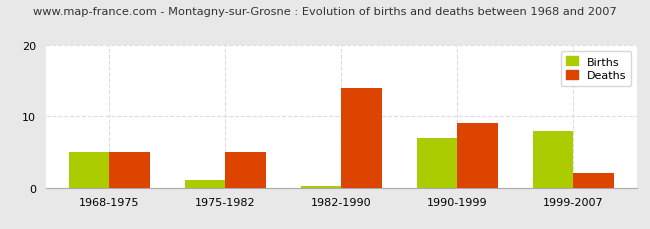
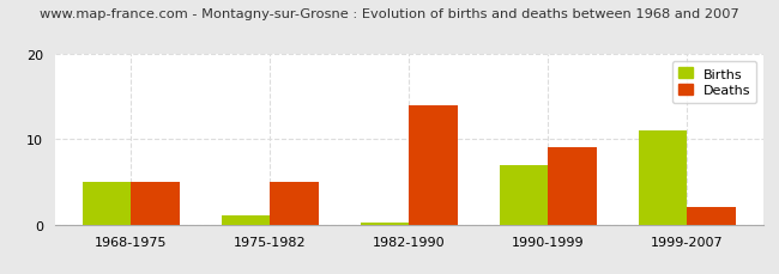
Births/1999-2007: 8.0 -> 11.0
